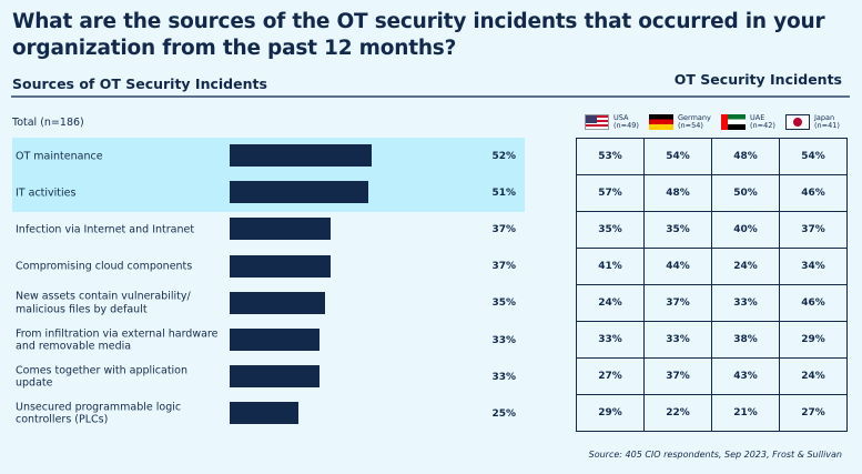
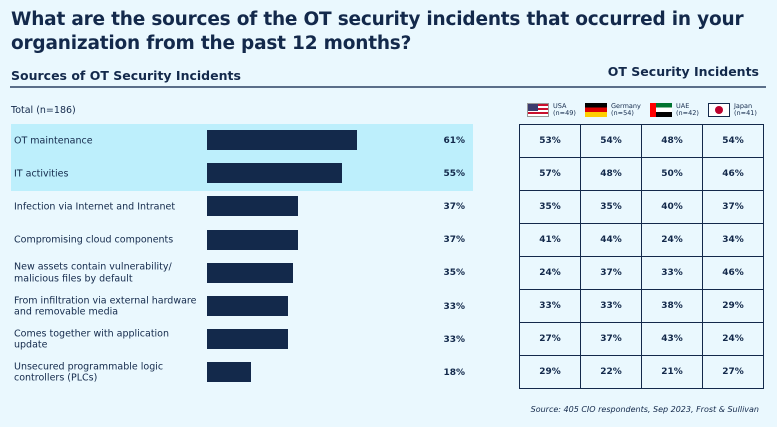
OT maintenance: 52% -> 61%
IT activities: 51% -> 55%
Unsecured programmable logic controllers (PLCs): 25% -> 18%
